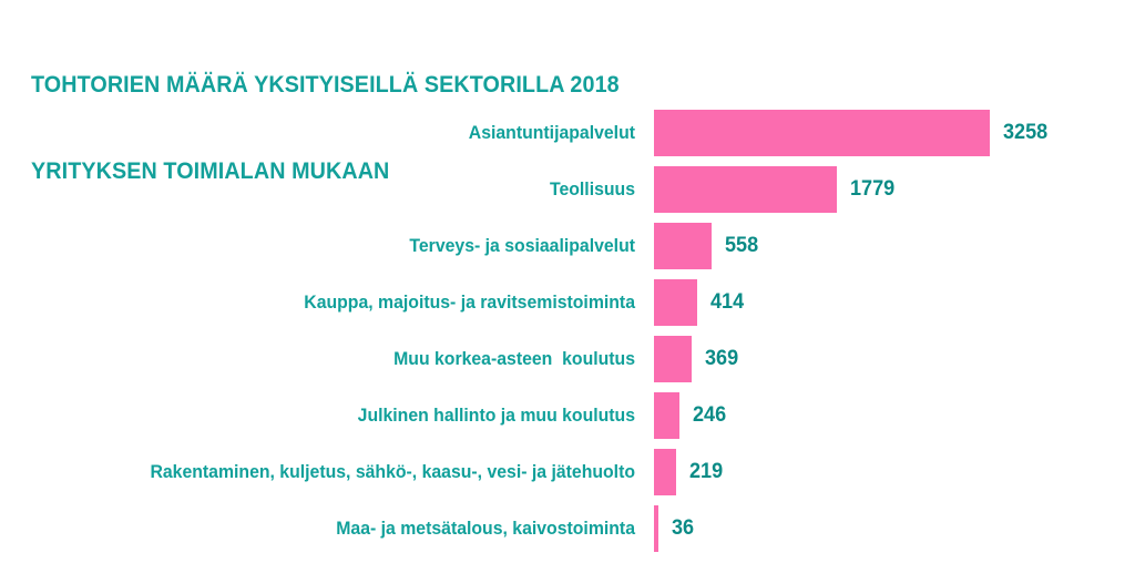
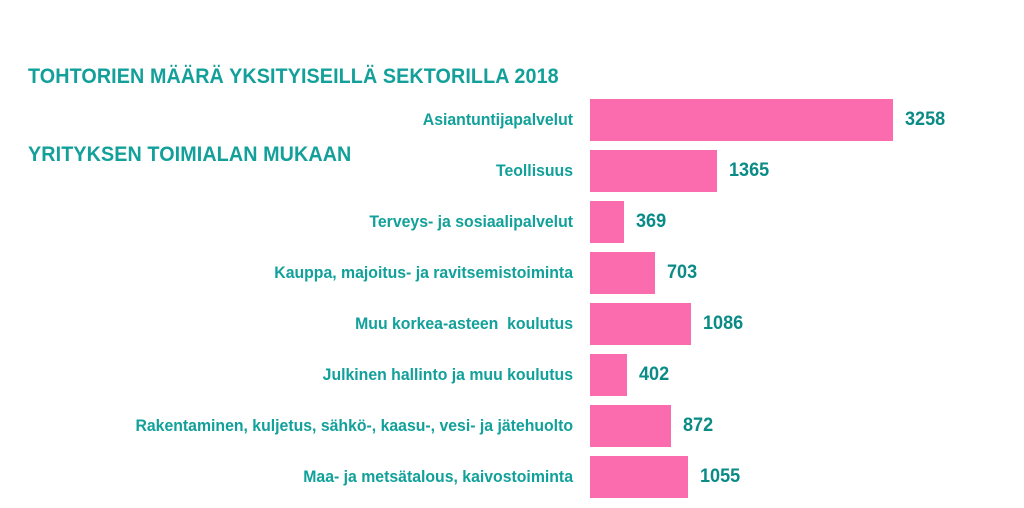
Teollisuus: 1779 -> 1365
Terveys- ja sosiaalipalvelut: 558 -> 369
Kauppa, majoitus- ja ravitsemistoiminta: 414 -> 703
Muu korkea-asteen koulutus: 369 -> 1086
Julkinen hallinto ja muu koulutus: 246 -> 402
Rakentaminen, kuljetus, sähkö-, kaasu-, vesi- ja jätehuolto: 219 -> 872
Maa- ja metsätalous, kaivostoiminta: 36 -> 1055
